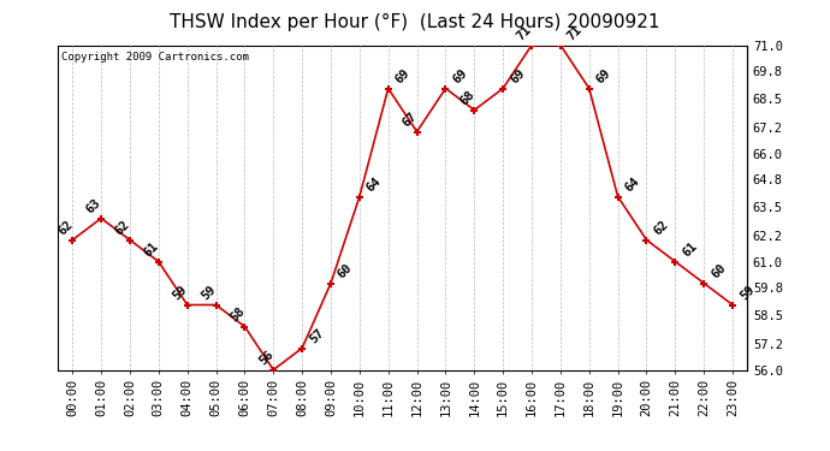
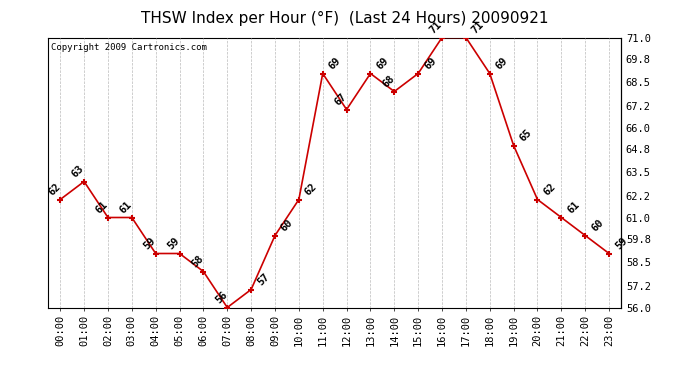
02:00: 62 -> 61
10:00: 64 -> 62
19:00: 64 -> 65
